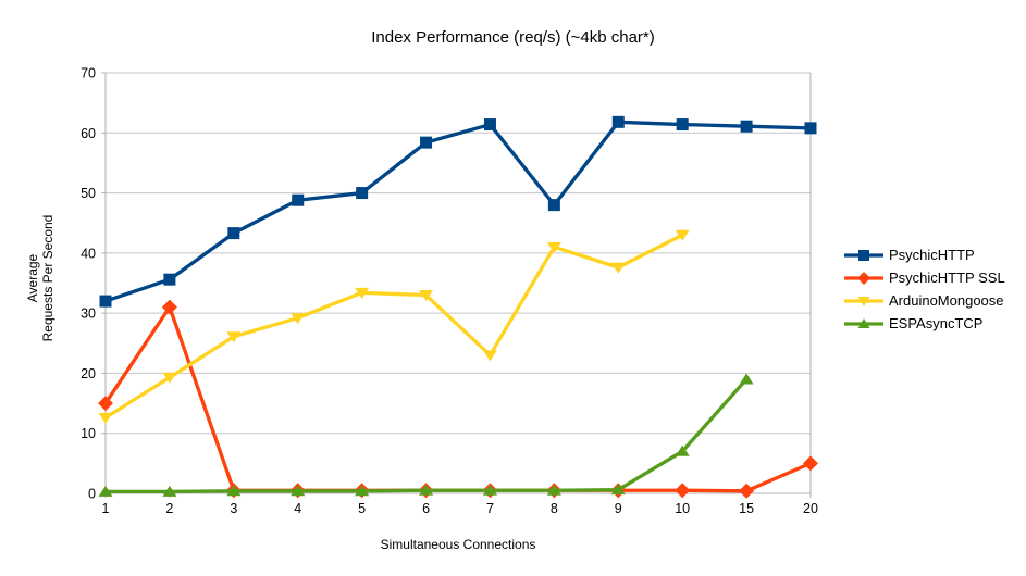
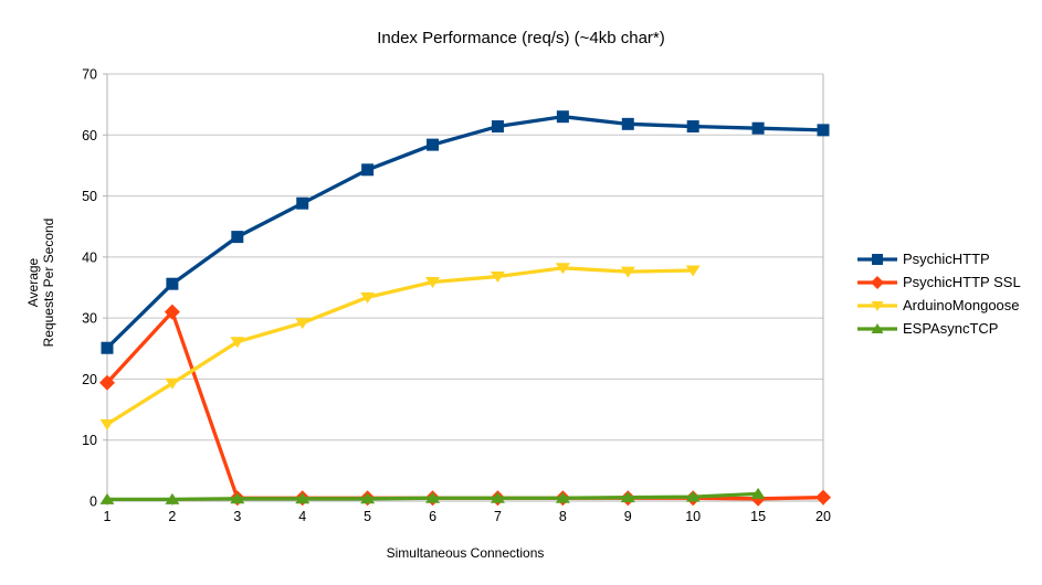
PsychicHTTP/1: 32 -> 25
PsychicHTTP SSL/1: 15 -> 19
PsychicHTTP/5: 50 -> 54
ArduinoMongoose/6: 33 -> 36
ArduinoMongoose/7: 23 -> 37
PsychicHTTP/8: 48 -> 63
ArduinoMongoose/8: 41 -> 38
ArduinoMongoose/10: 43 -> 38
ESPAsyncTCP/10: 7 -> 1
ESPAsyncTCP/15: 19 -> 1
PsychicHTTP SSL/20: 5 -> 1
